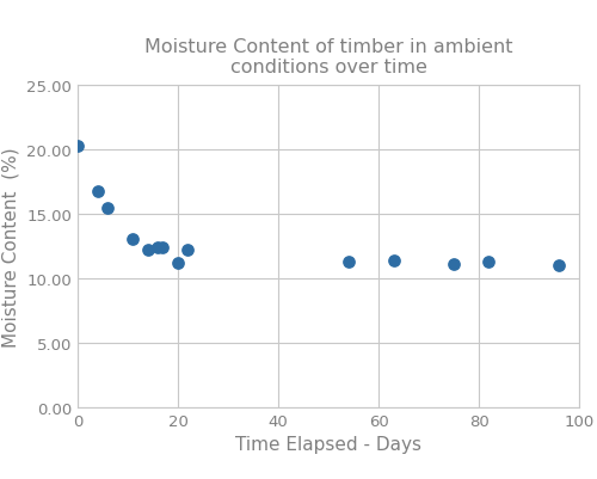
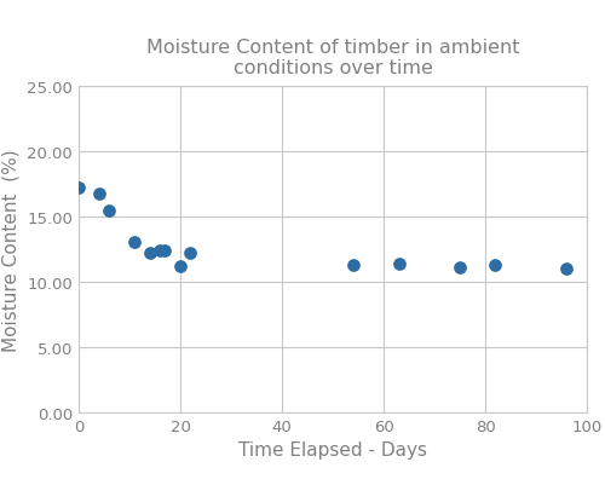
0: 20.3 -> 17.2
